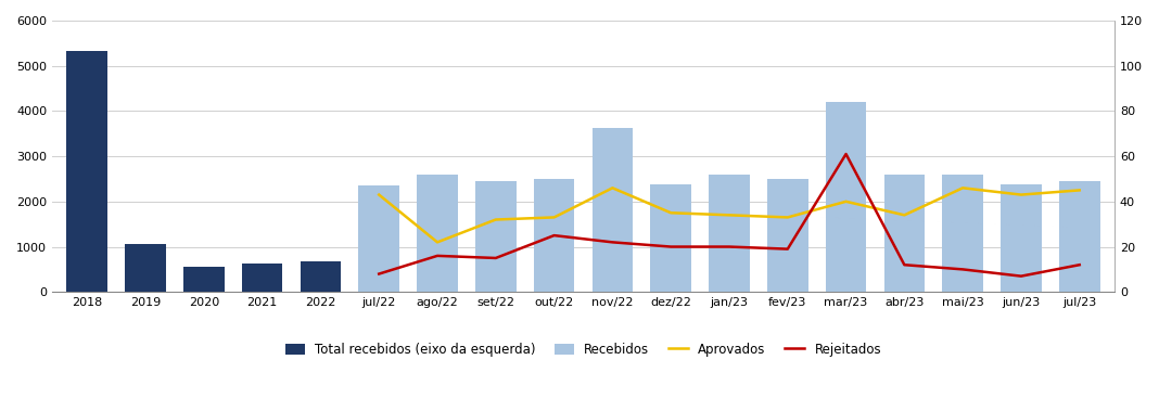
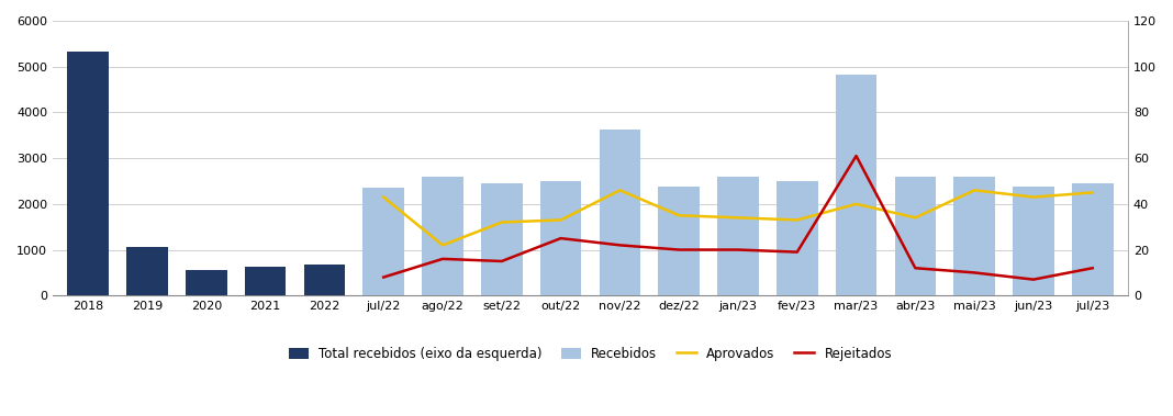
Recebidos/mar/23: 4200 -> 4820
